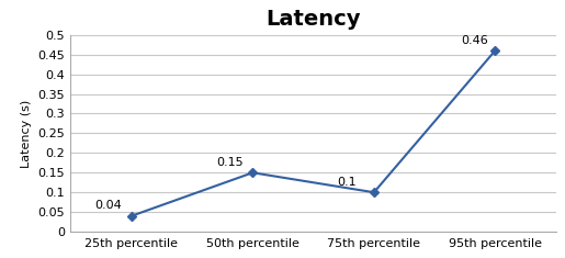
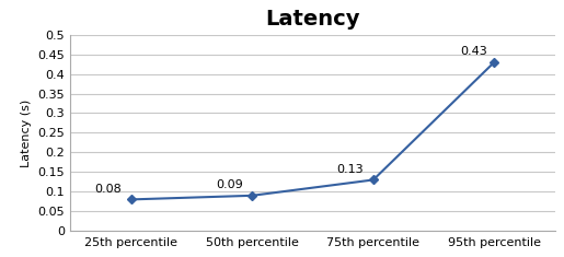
25th percentile: 0.04 -> 0.08
50th percentile: 0.15 -> 0.09
75th percentile: 0.1 -> 0.13
95th percentile: 0.46 -> 0.43
